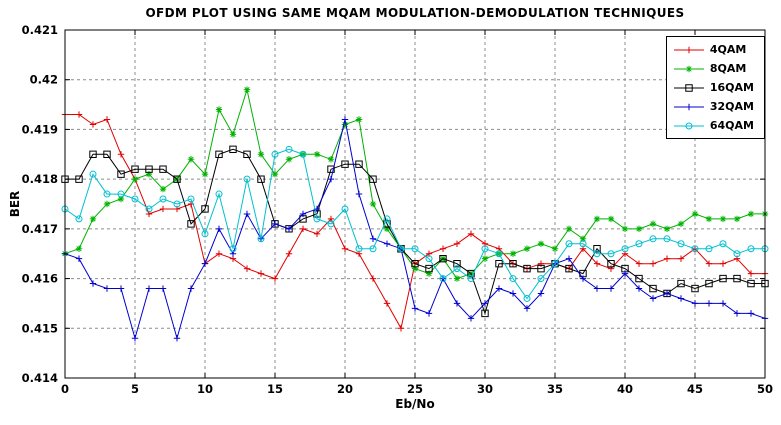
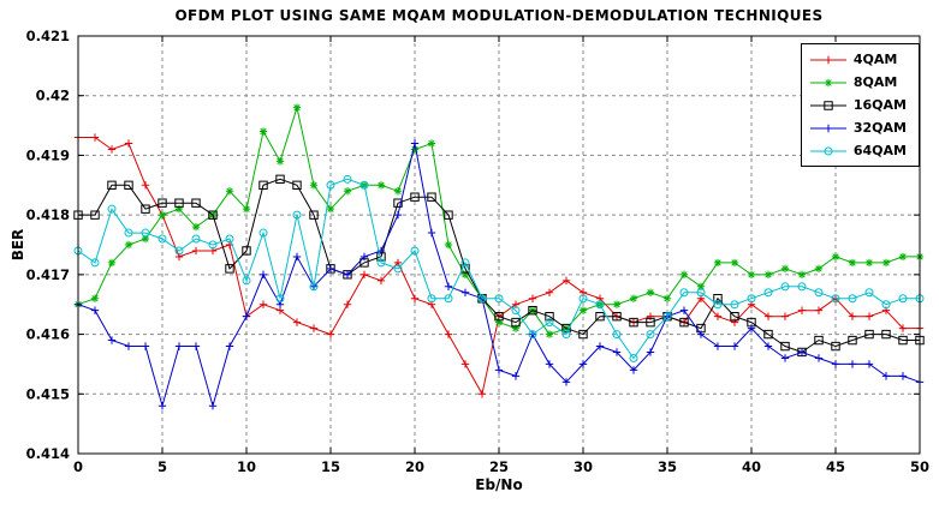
16QAM/30: 0.4153 -> 0.4160
